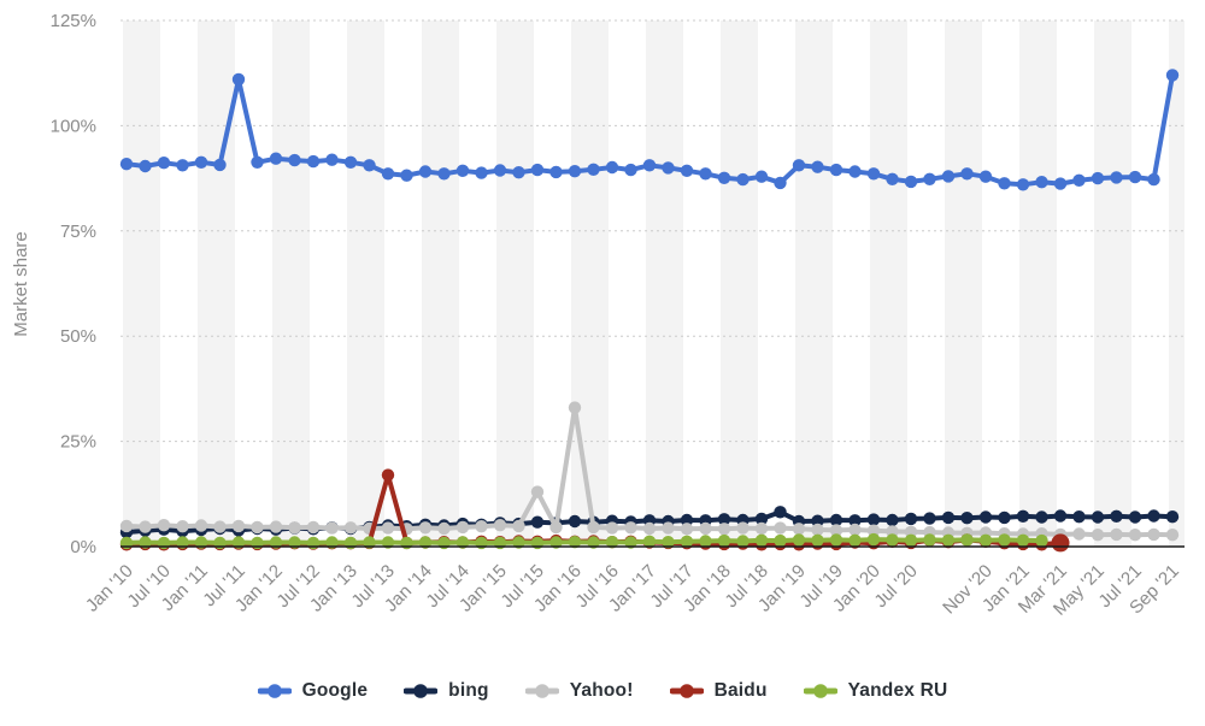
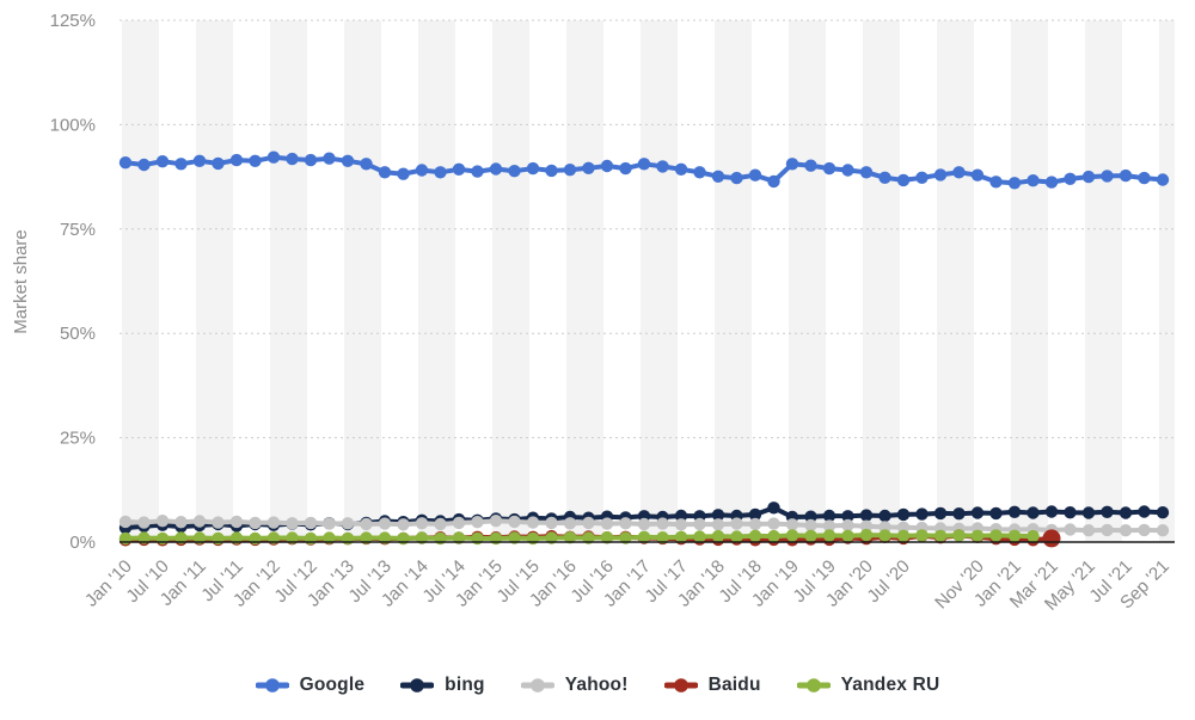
Google/Jul '11: 111% -> 92%
Baidu/Jul '13: 17% -> 1%
Yahoo!/Jul '15: 13% -> 5%
Yahoo!/Jan '16: 33% -> 4%
Google/Sep '21: 112% -> 87%
